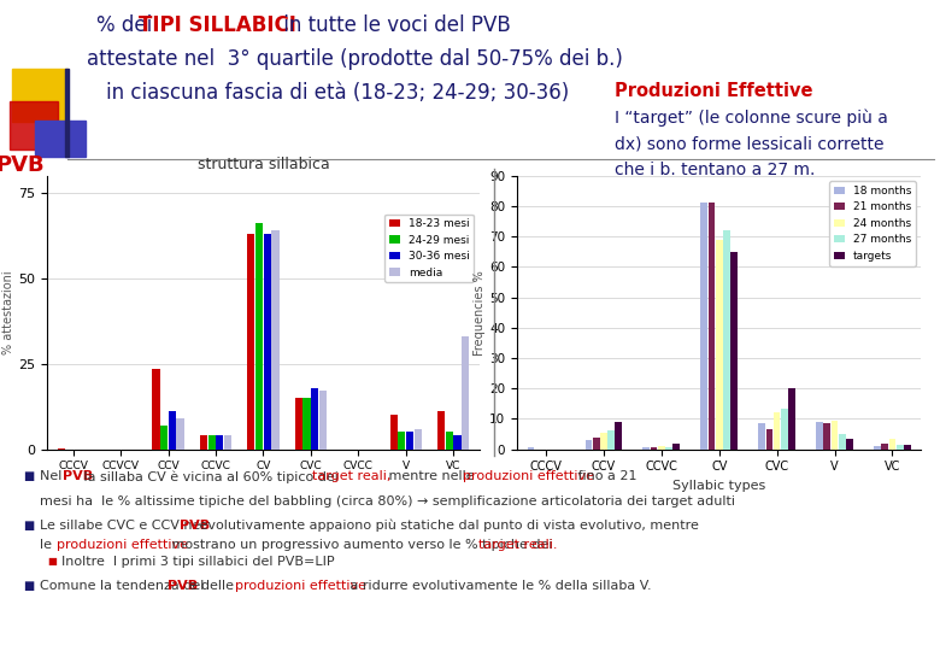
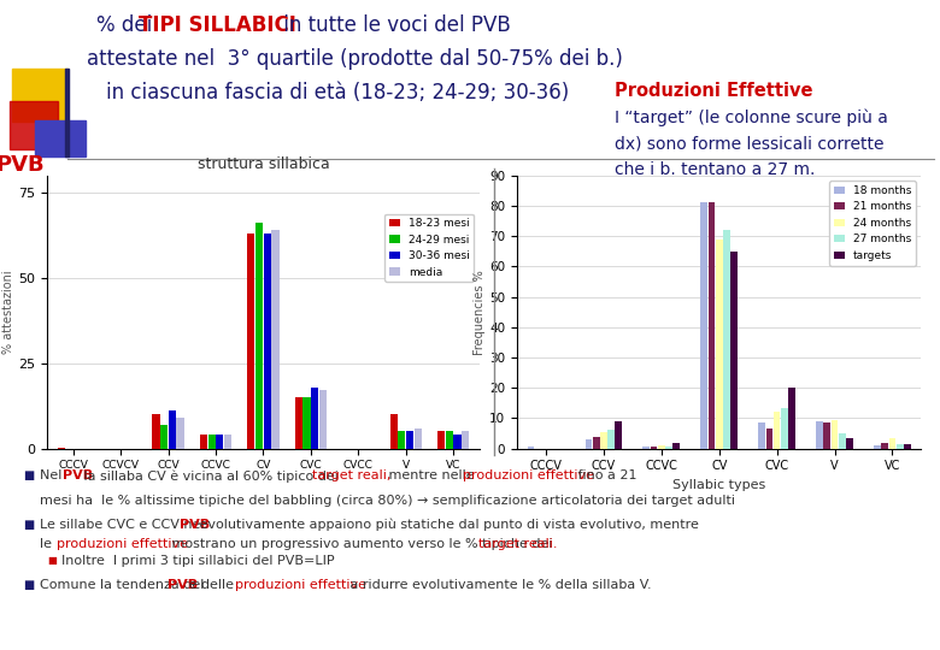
struttura sillabica/18-23 mesi/CCV: 23.5 -> 10.0
struttura sillabica/18-23 mesi/VC: 11.0 -> 5.0
struttura sillabica/media/VC: 33 -> 5
